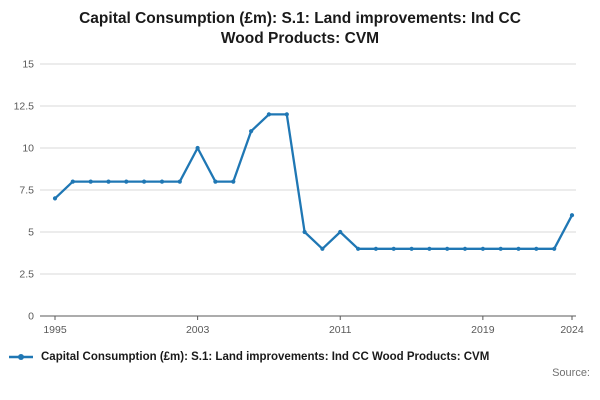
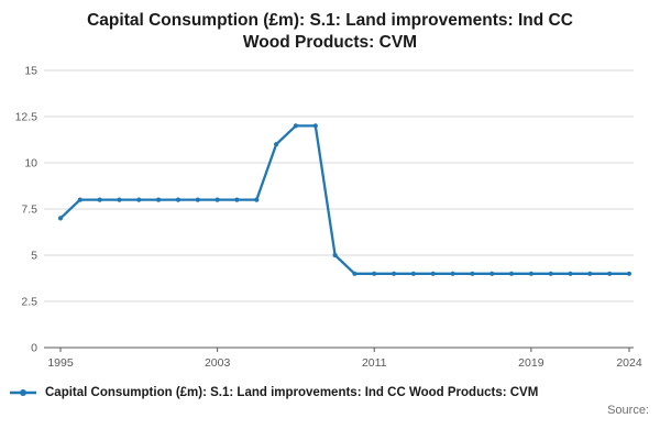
2003: 10 -> 8
2011: 5 -> 4
2024: 6 -> 4
